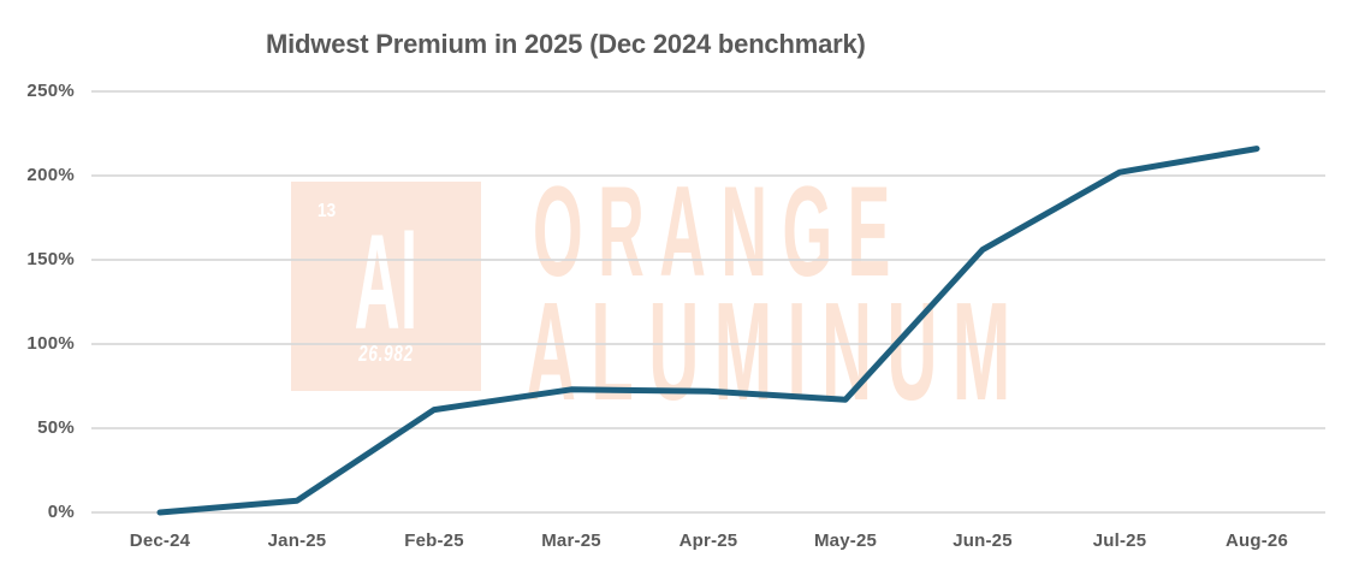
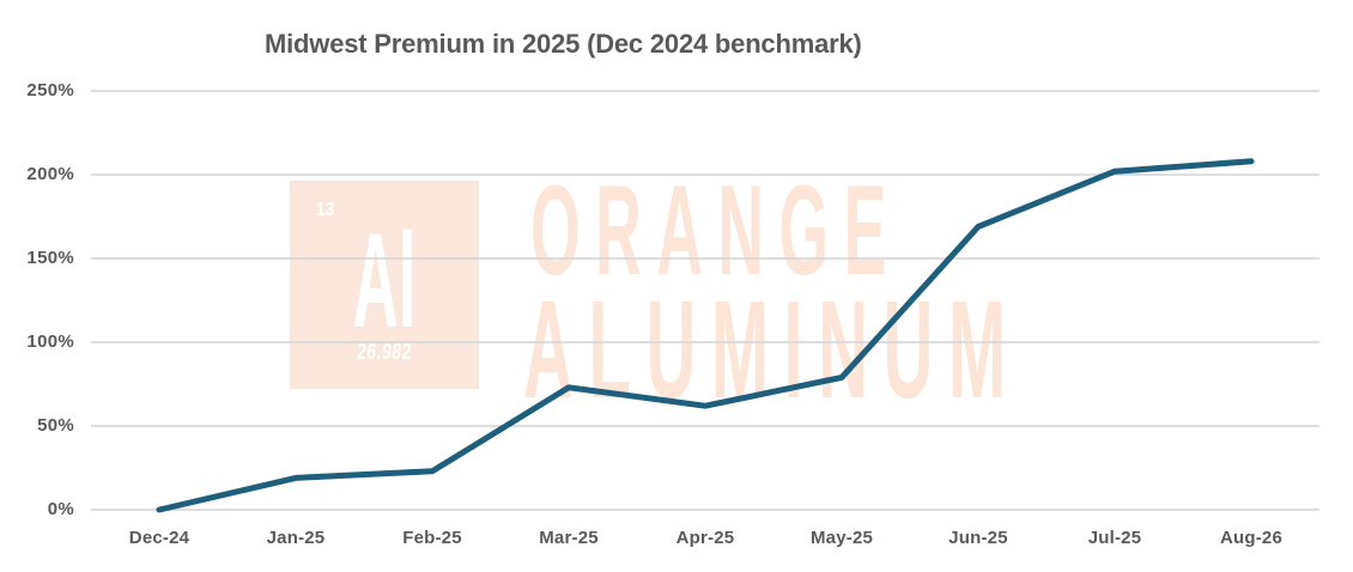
Jan-25: 7% -> 19%
Feb-25: 61% -> 23%
Apr-25: 72% -> 62%
May-25: 67% -> 79%
Jun-25: 156% -> 169%
Aug-26: 216% -> 208%
